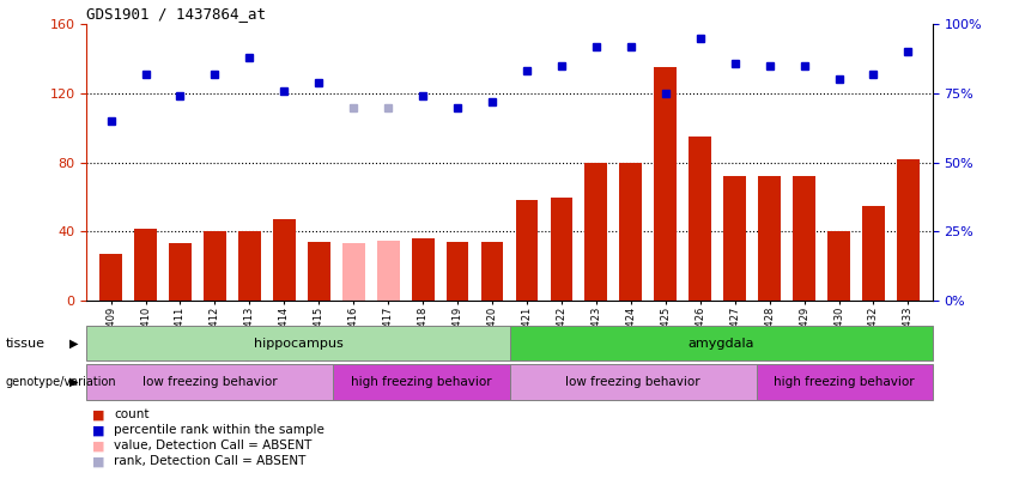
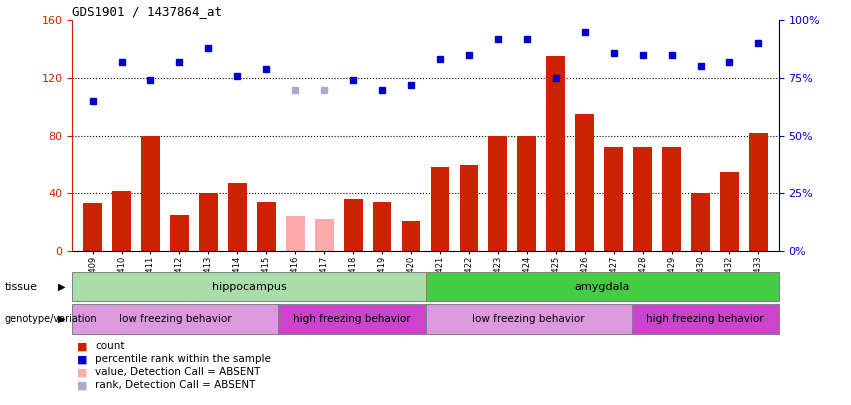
GSM92409: 27 -> 33
GSM92411: 33 -> 80
GSM92412: 40 -> 25
GSM92416: 33 -> 24
GSM92417: 35 -> 22
GSM92420: 34 -> 21
